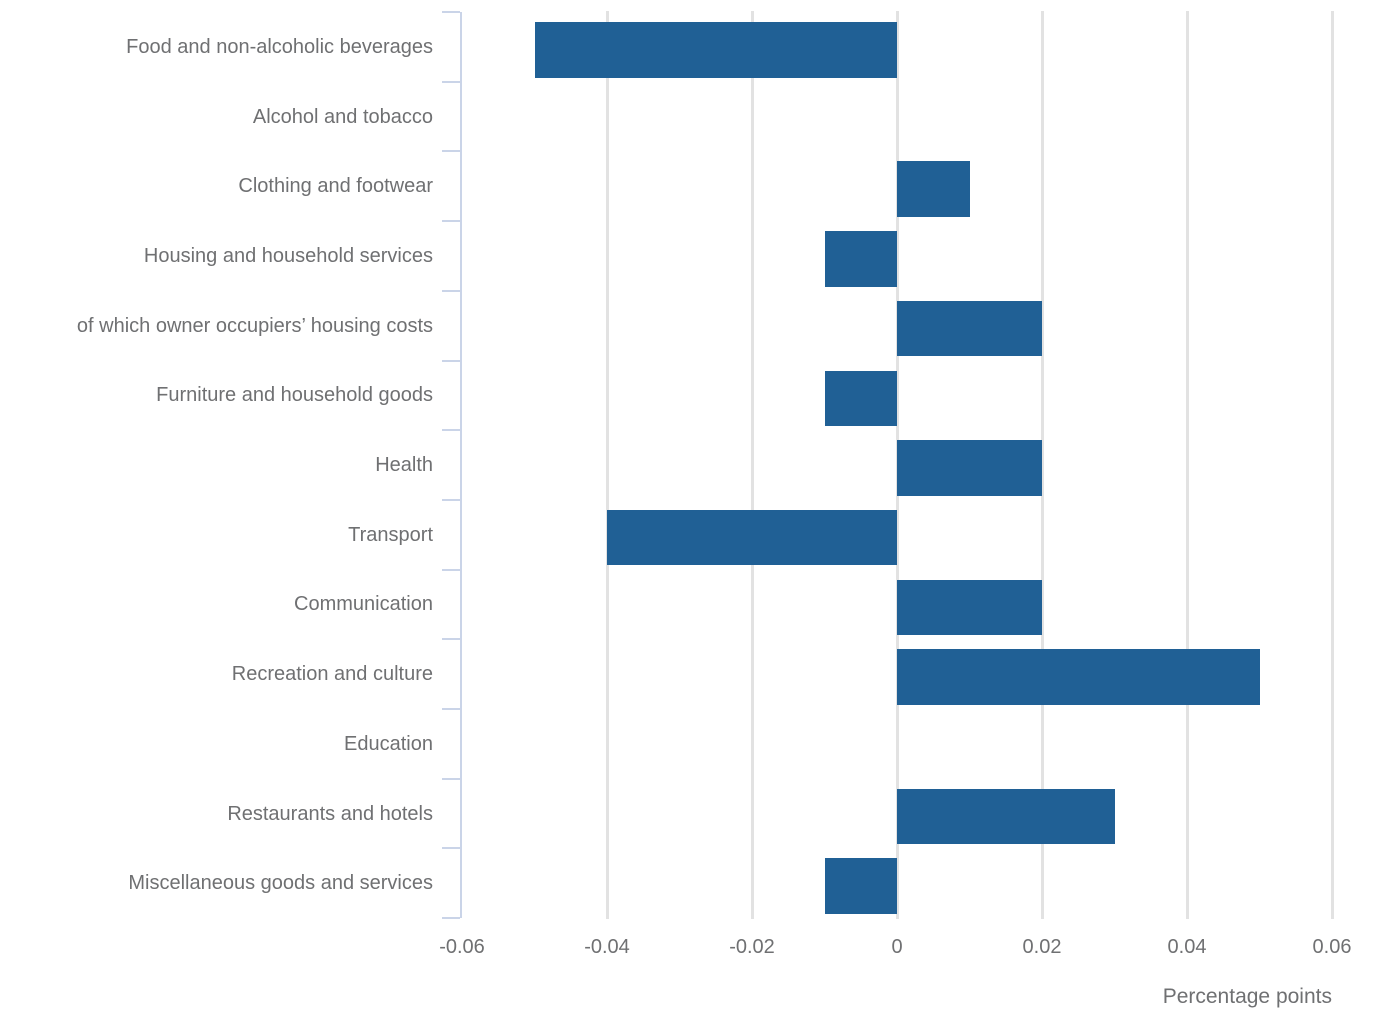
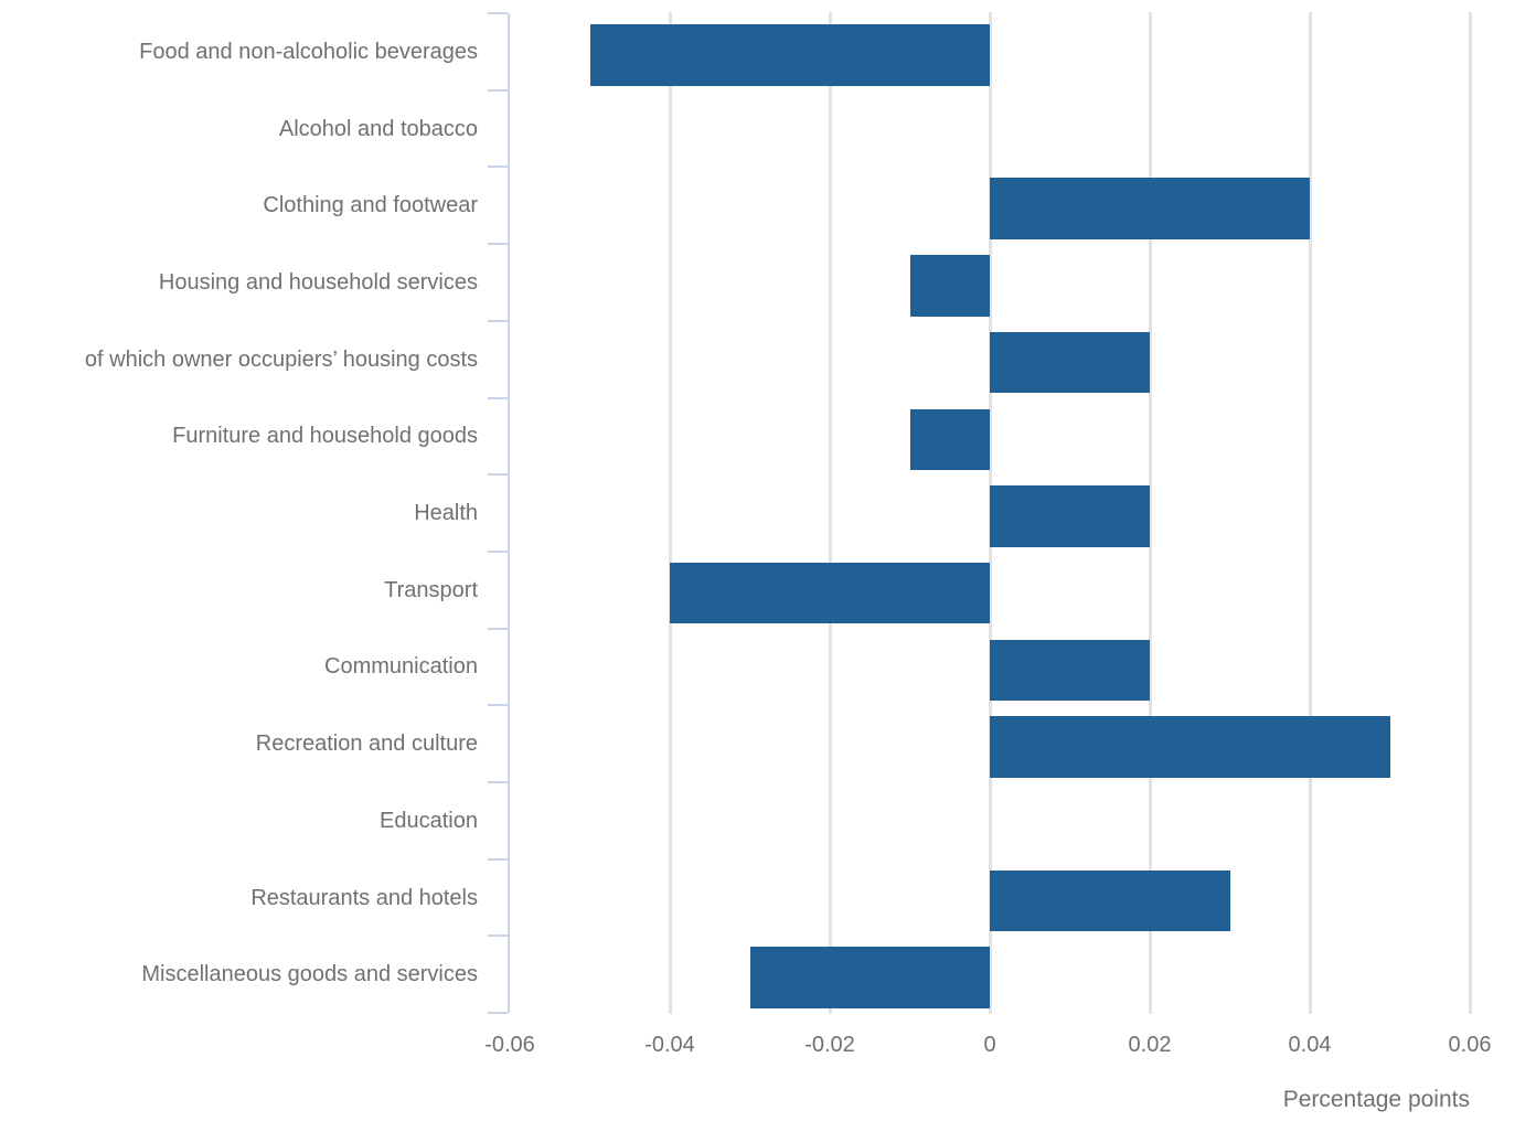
Clothing and footwear: 0.01 -> 0.04
Miscellaneous goods and services: -0.01 -> -0.03
